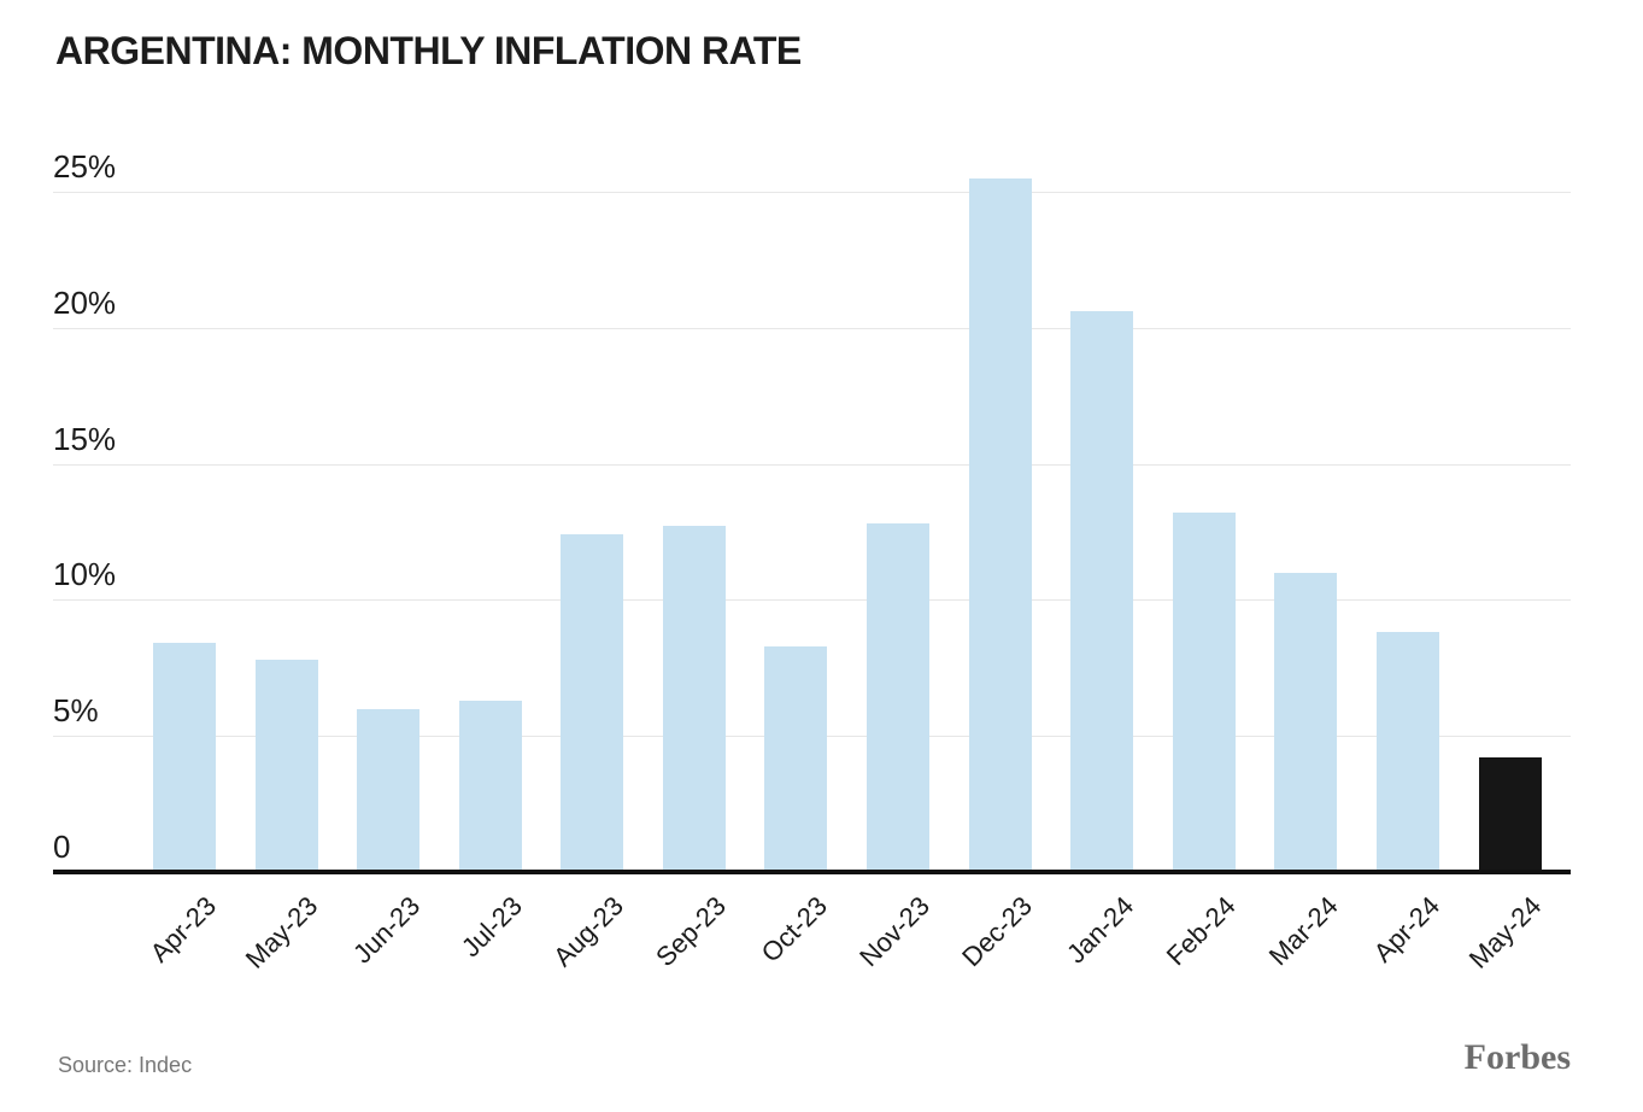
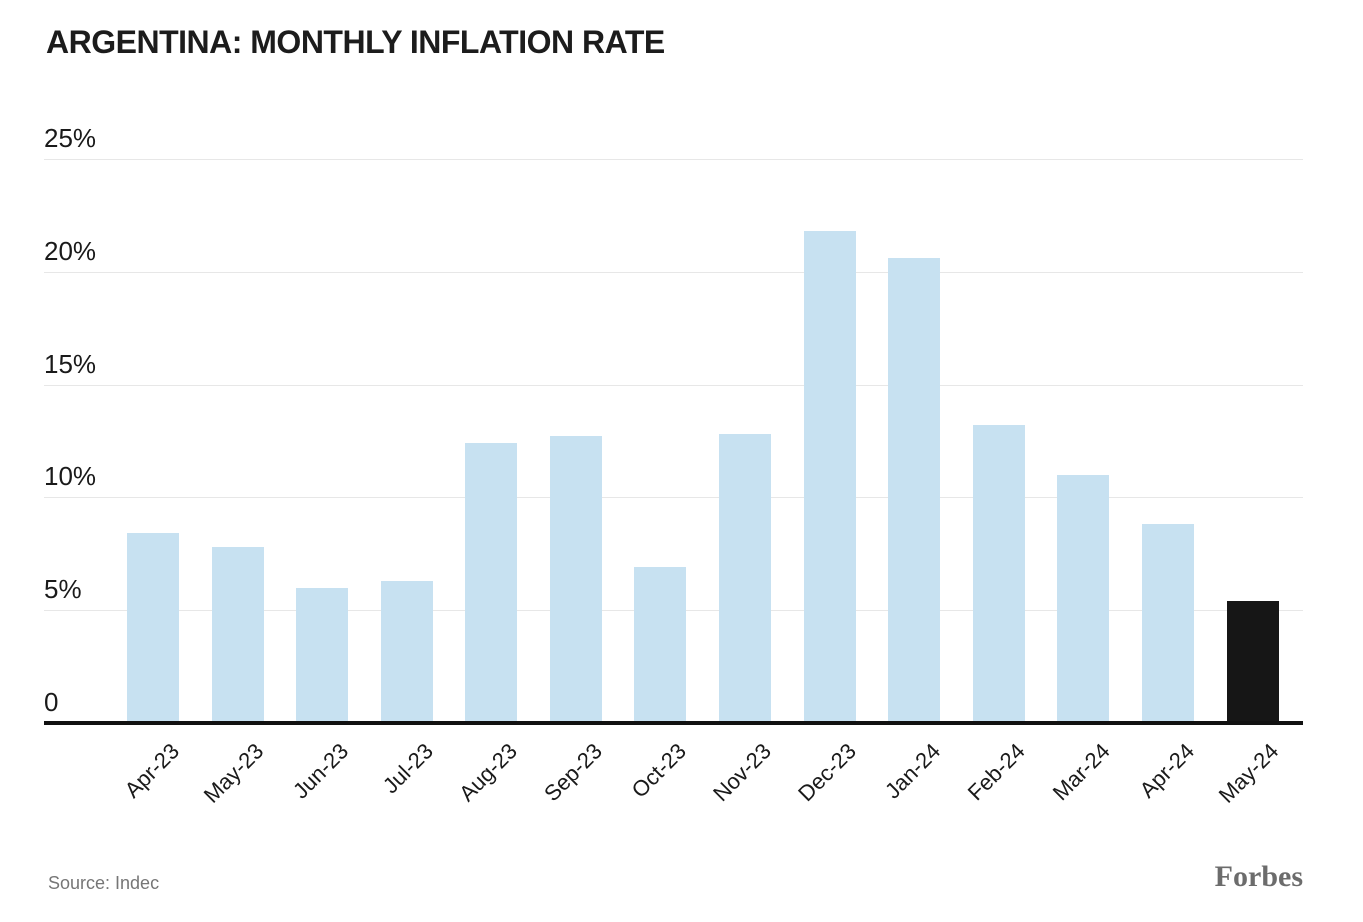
Oct-23: 8.3% -> 6.9%
Dec-23: 25.5% -> 21.8%
May-24: 4.2% -> 5.4%
